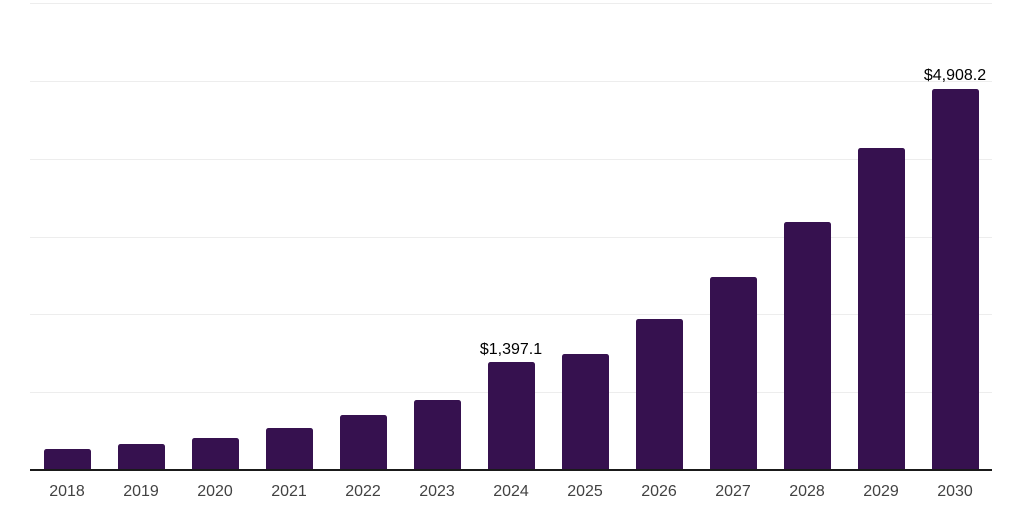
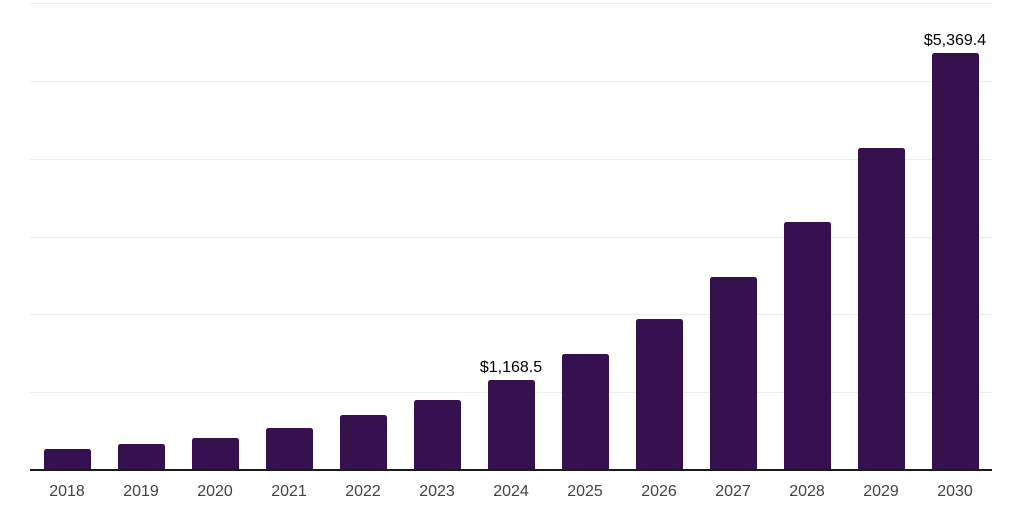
2024: $1,397.1 -> $1,168.5
2030: $4,908.2 -> $5,369.4
